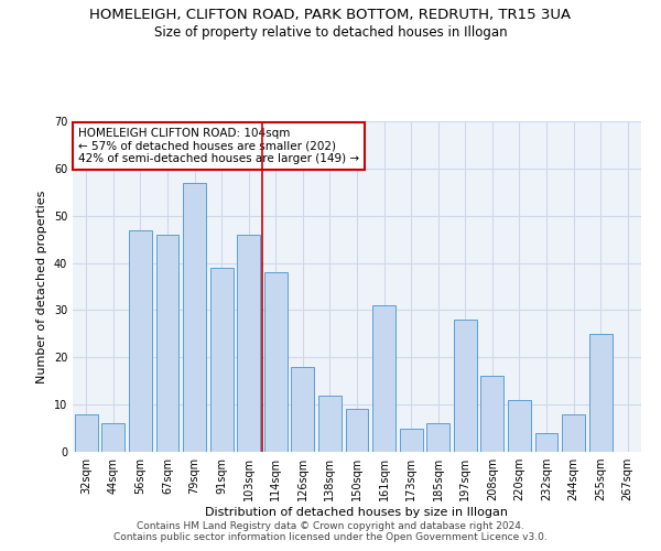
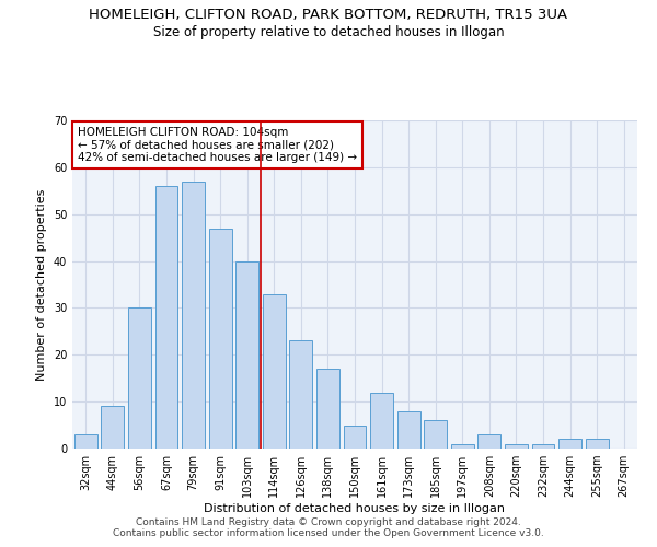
32sqm: 8 -> 3
44sqm: 6 -> 9
56sqm: 47 -> 30
67sqm: 46 -> 56
91sqm: 39 -> 47
103sqm: 46 -> 40
114sqm: 38 -> 33
126sqm: 18 -> 23
138sqm: 12 -> 17
150sqm: 9 -> 5
161sqm: 31 -> 12
173sqm: 5 -> 8
197sqm: 28 -> 1
208sqm: 16 -> 3
220sqm: 11 -> 1
232sqm: 4 -> 1
244sqm: 8 -> 2
255sqm: 25 -> 2
